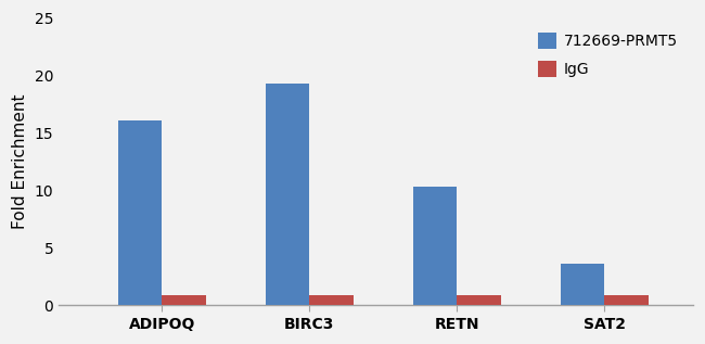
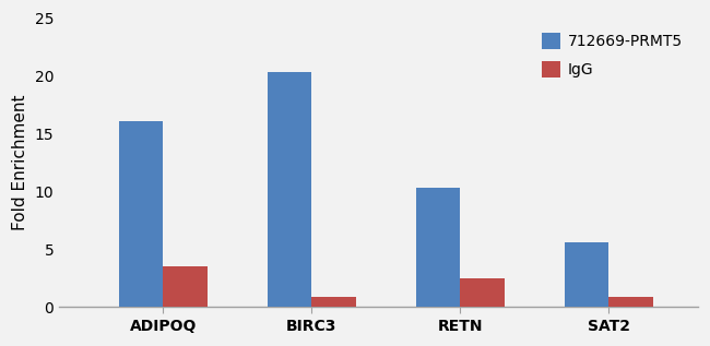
IgG/ADIPOQ: 0.8 -> 3.5
712669-PRMT5/BIRC3: 19.3 -> 20.3
IgG/RETN: 0.8 -> 2.5
712669-PRMT5/SAT2: 3.6 -> 5.6
